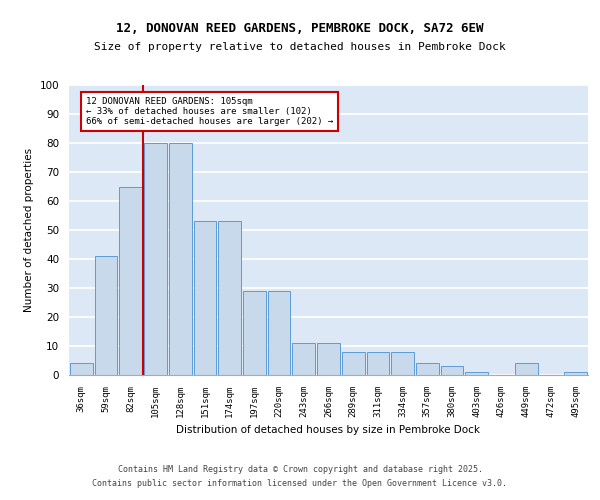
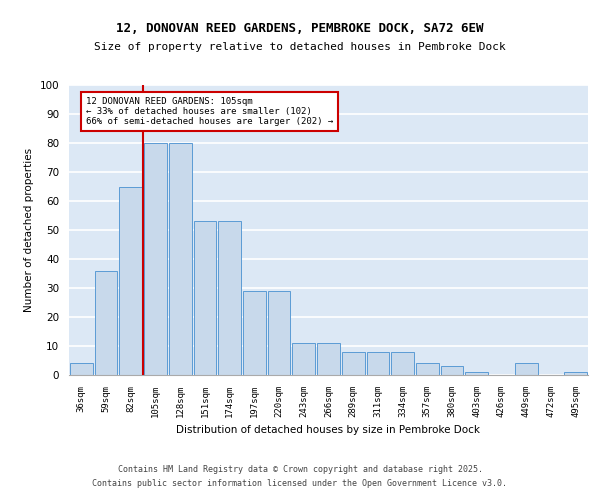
59sqm: 41 -> 36
